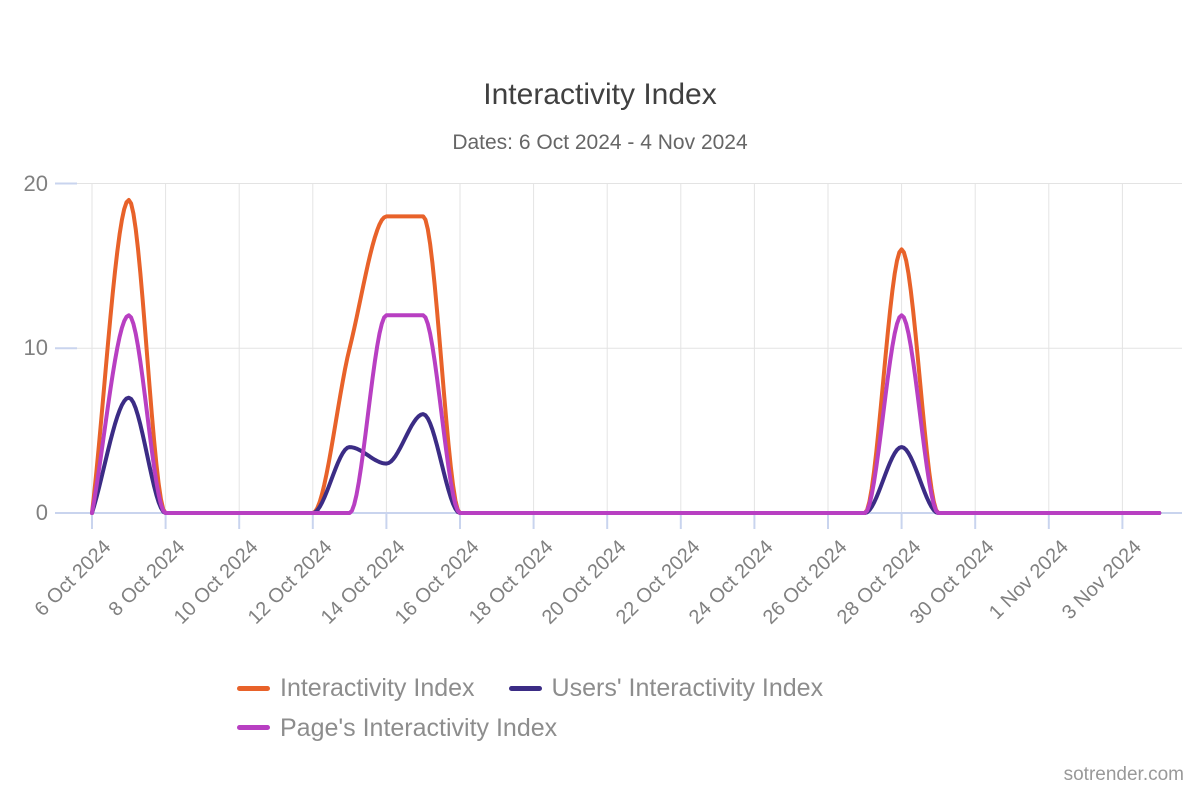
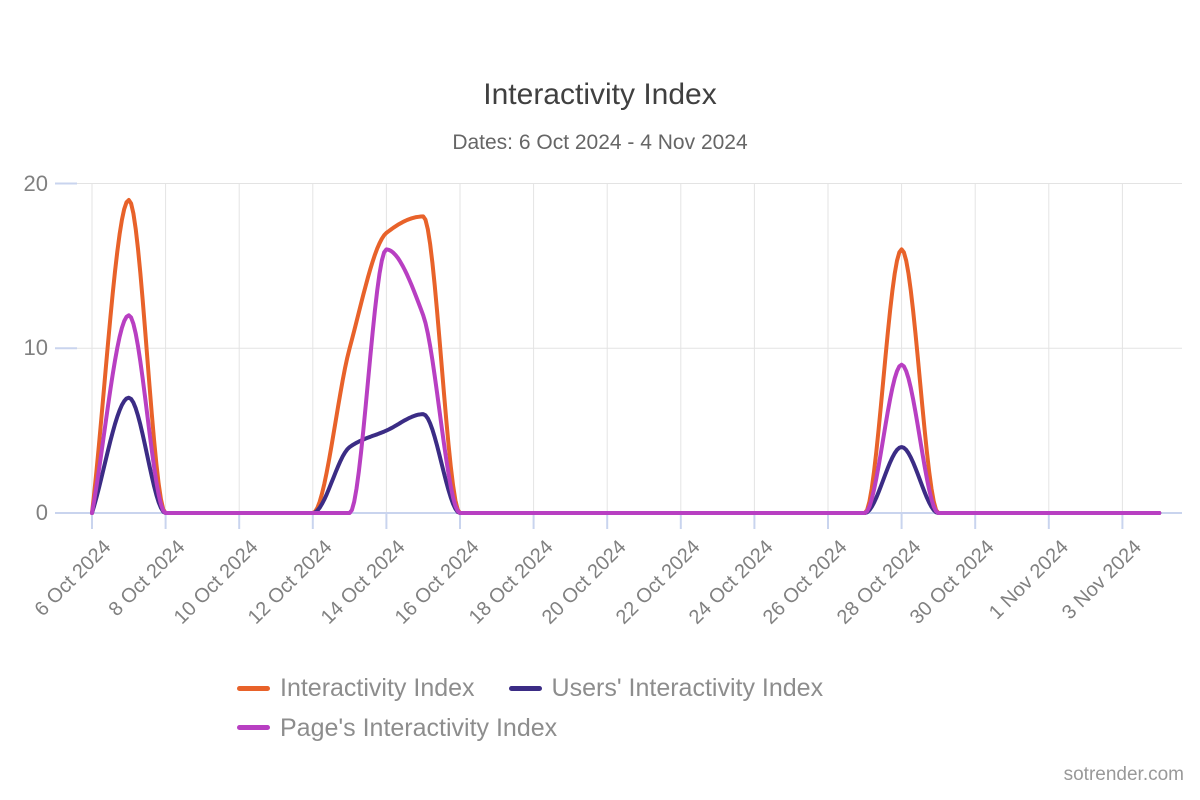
Interactivity Index/14 Oct 2024: 18 -> 17
Users' Interactivity Index/14 Oct 2024: 3 -> 5
Page's Interactivity Index/14 Oct 2024: 12 -> 16
Page's Interactivity Index/28 Oct 2024: 12 -> 9
